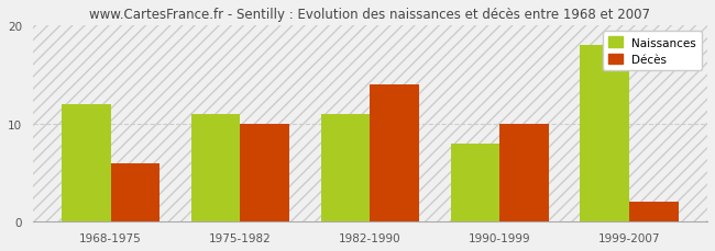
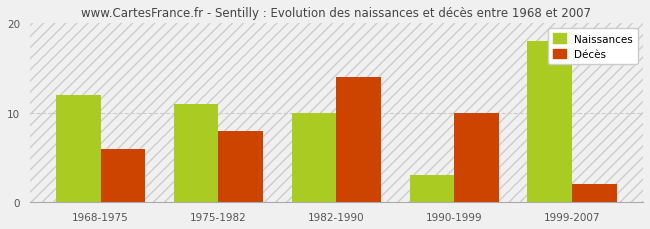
Décès/1975-1982: 10 -> 8
Naissances/1982-1990: 11 -> 10
Naissances/1990-1999: 8 -> 3
